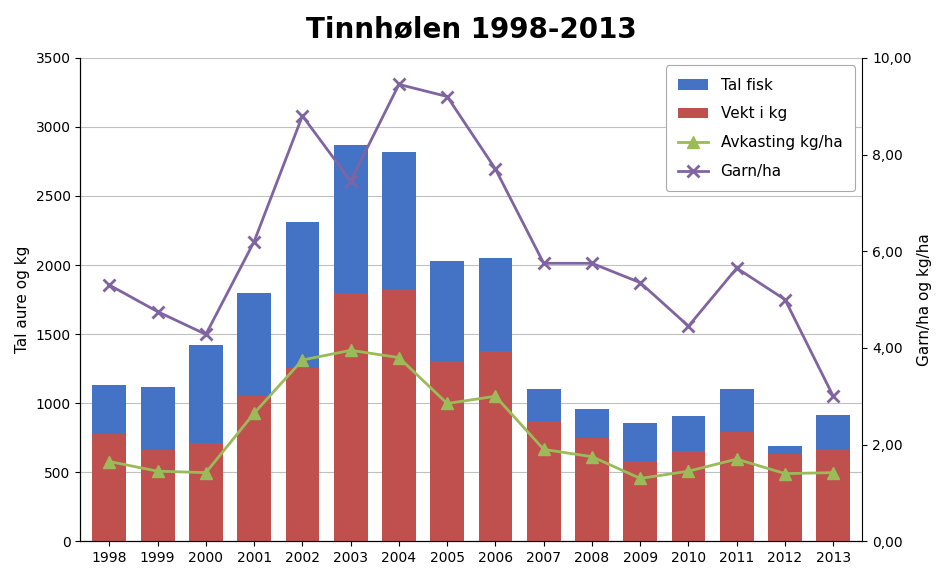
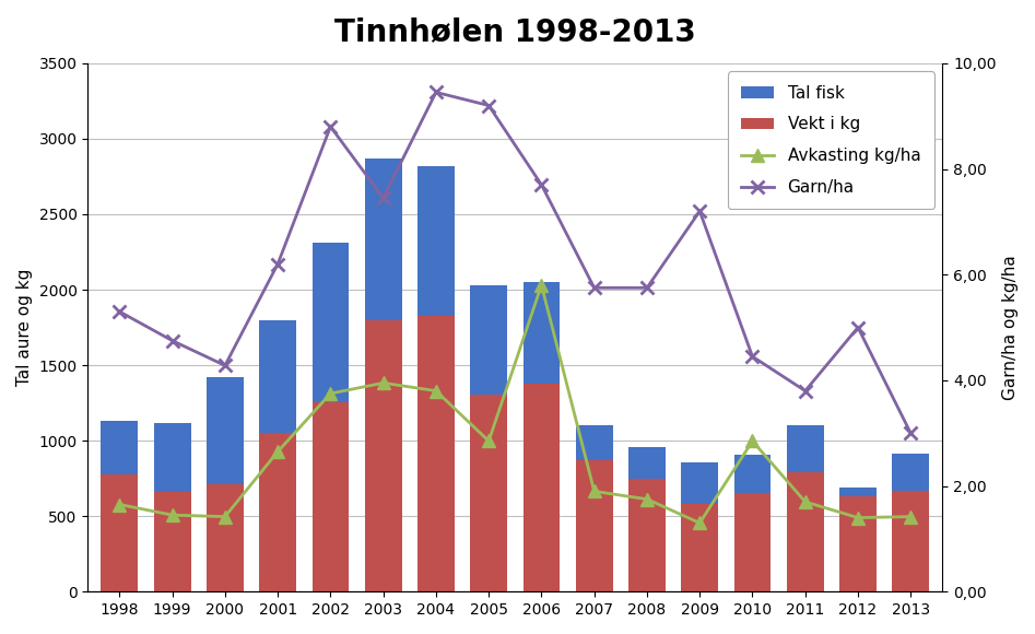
Avkasting kg/ha/2006: 3,00 -> 5,80
Garn/ha/2009: 5,35 -> 7,20
Avkasting kg/ha/2010: 1,45 -> 2,85
Garn/ha/2011: 5,65 -> 3,80
